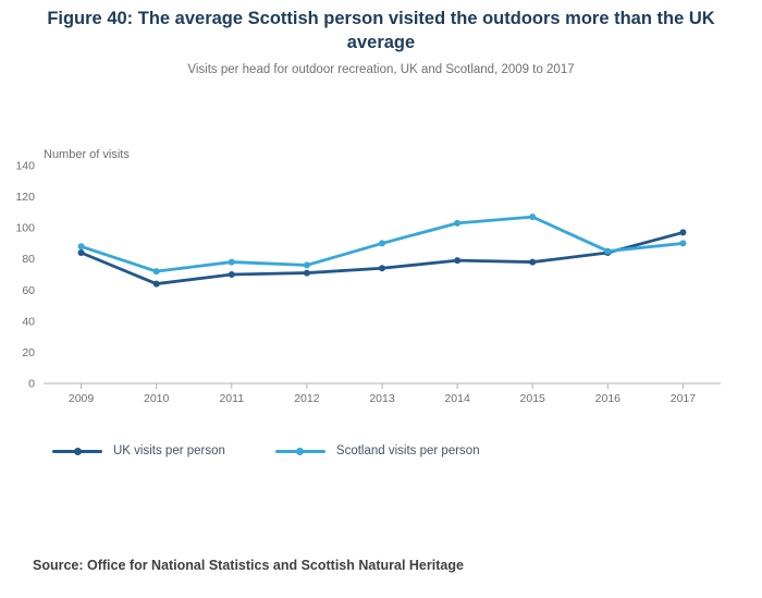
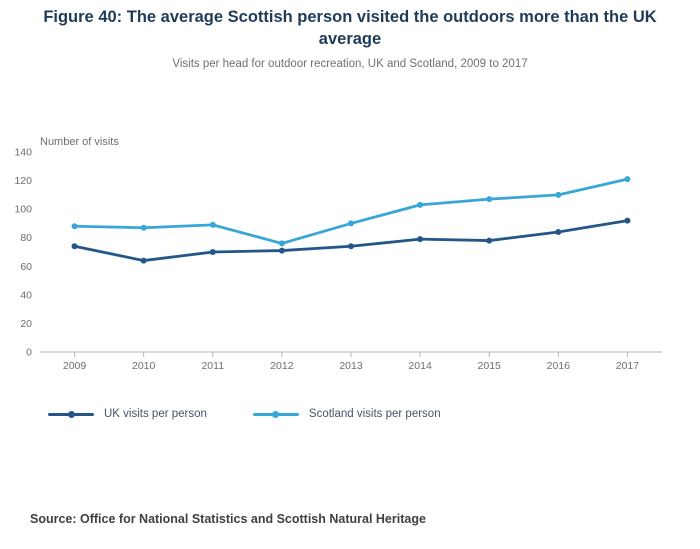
UK visits per person/2009: 84 -> 74
Scotland visits per person/2010: 72 -> 87
Scotland visits per person/2011: 78 -> 89
Scotland visits per person/2016: 85 -> 110
UK visits per person/2017: 97 -> 92
Scotland visits per person/2017: 90 -> 121
